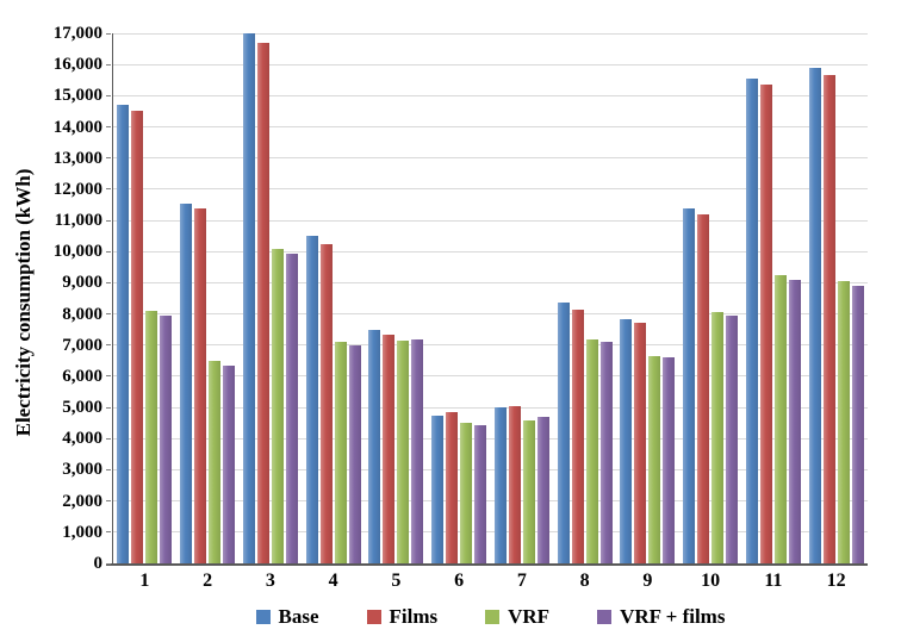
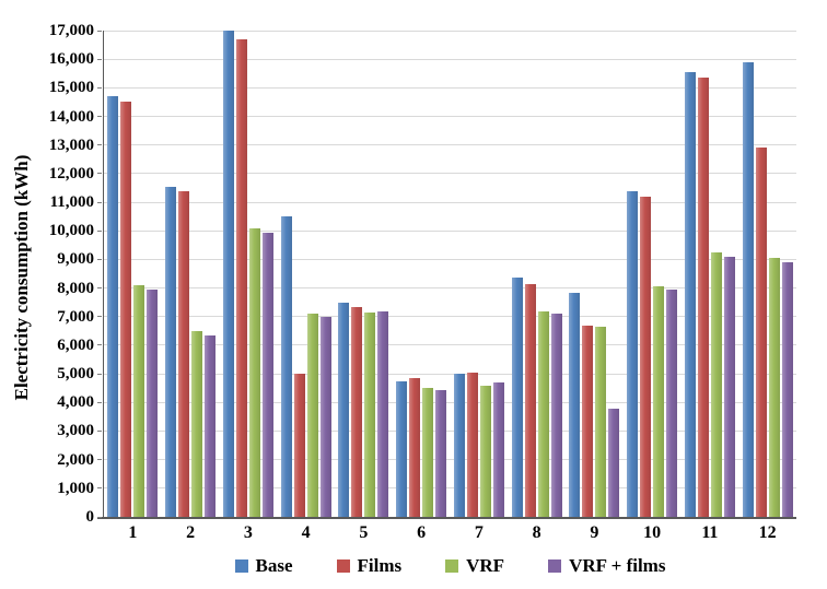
Films/4: 10200 -> 5000
Films/9: 7700 -> 6700
VRF + films/9: 6600 -> 3800
Films/12: 15600 -> 12900
